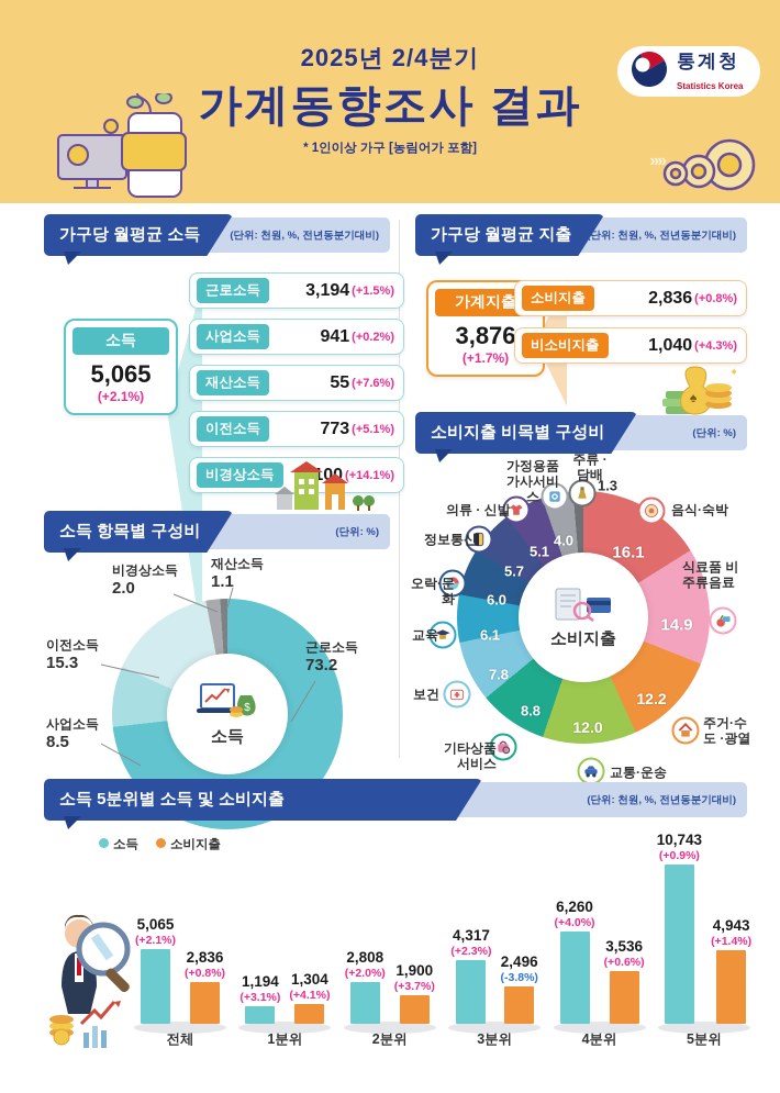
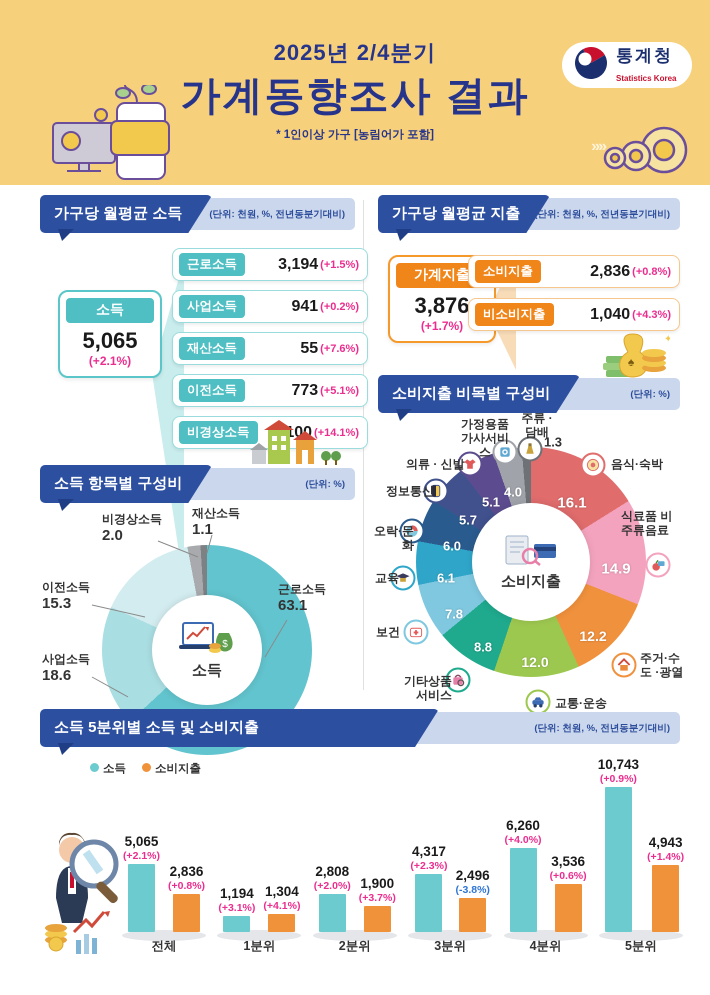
소득 항목별 구성비/근로소득: 73.2 -> 63.1
소득 항목별 구성비/사업소득: 8.5 -> 18.6
